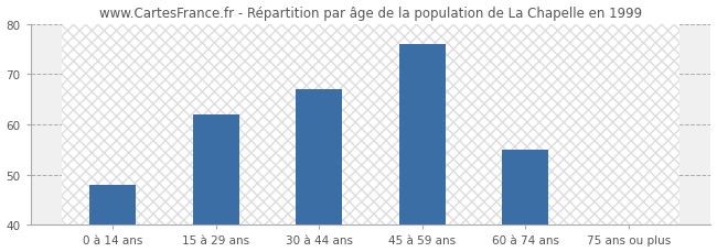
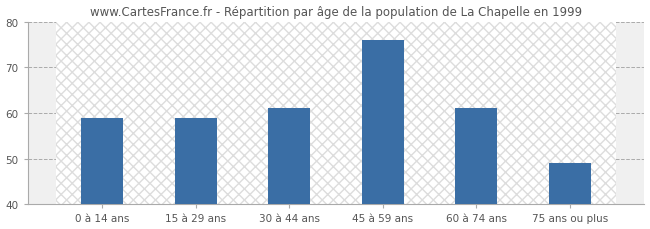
0 à 14 ans: 48 -> 59
15 à 29 ans: 62 -> 59
30 à 44 ans: 67 -> 61
60 à 74 ans: 55 -> 61
75 ans ou plus: 40 -> 49
